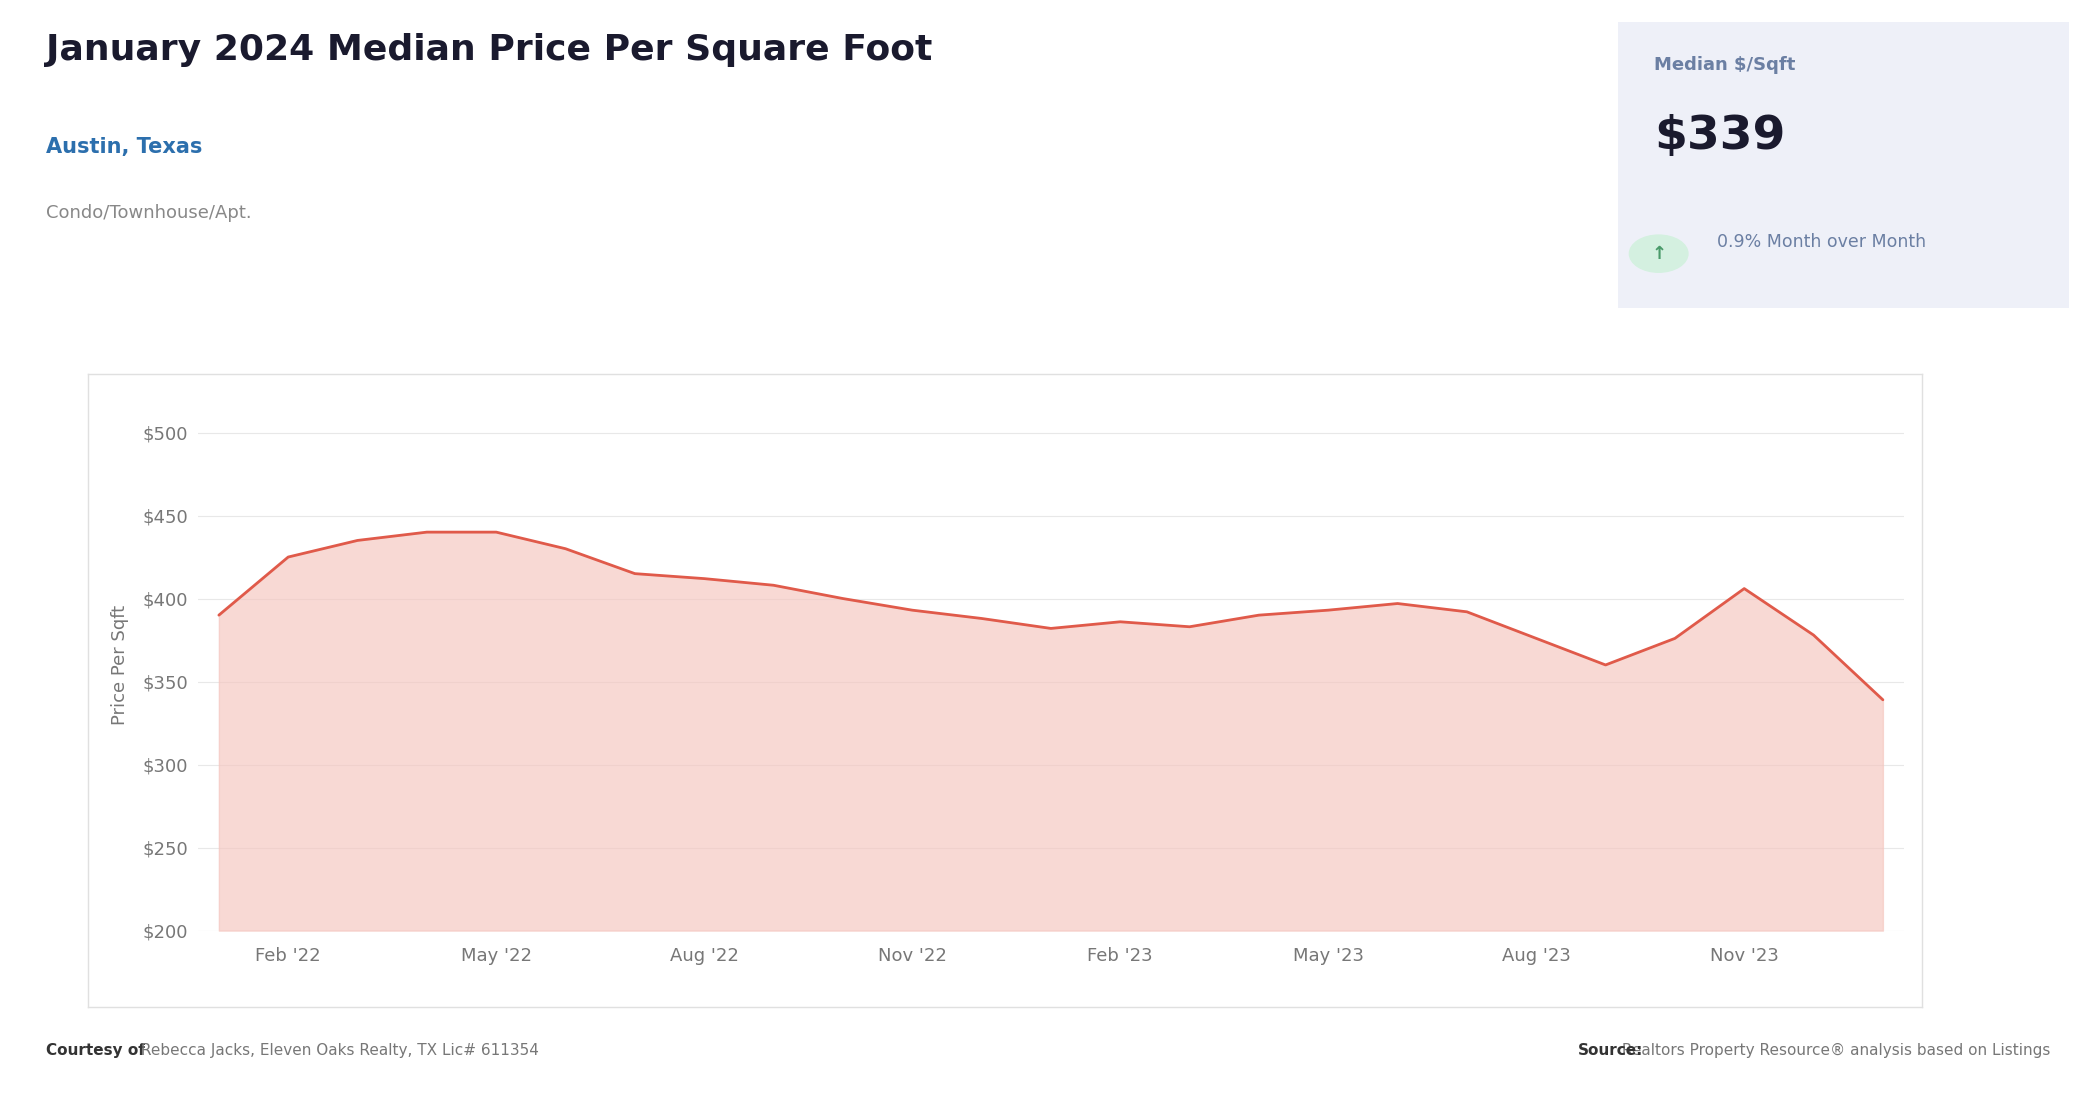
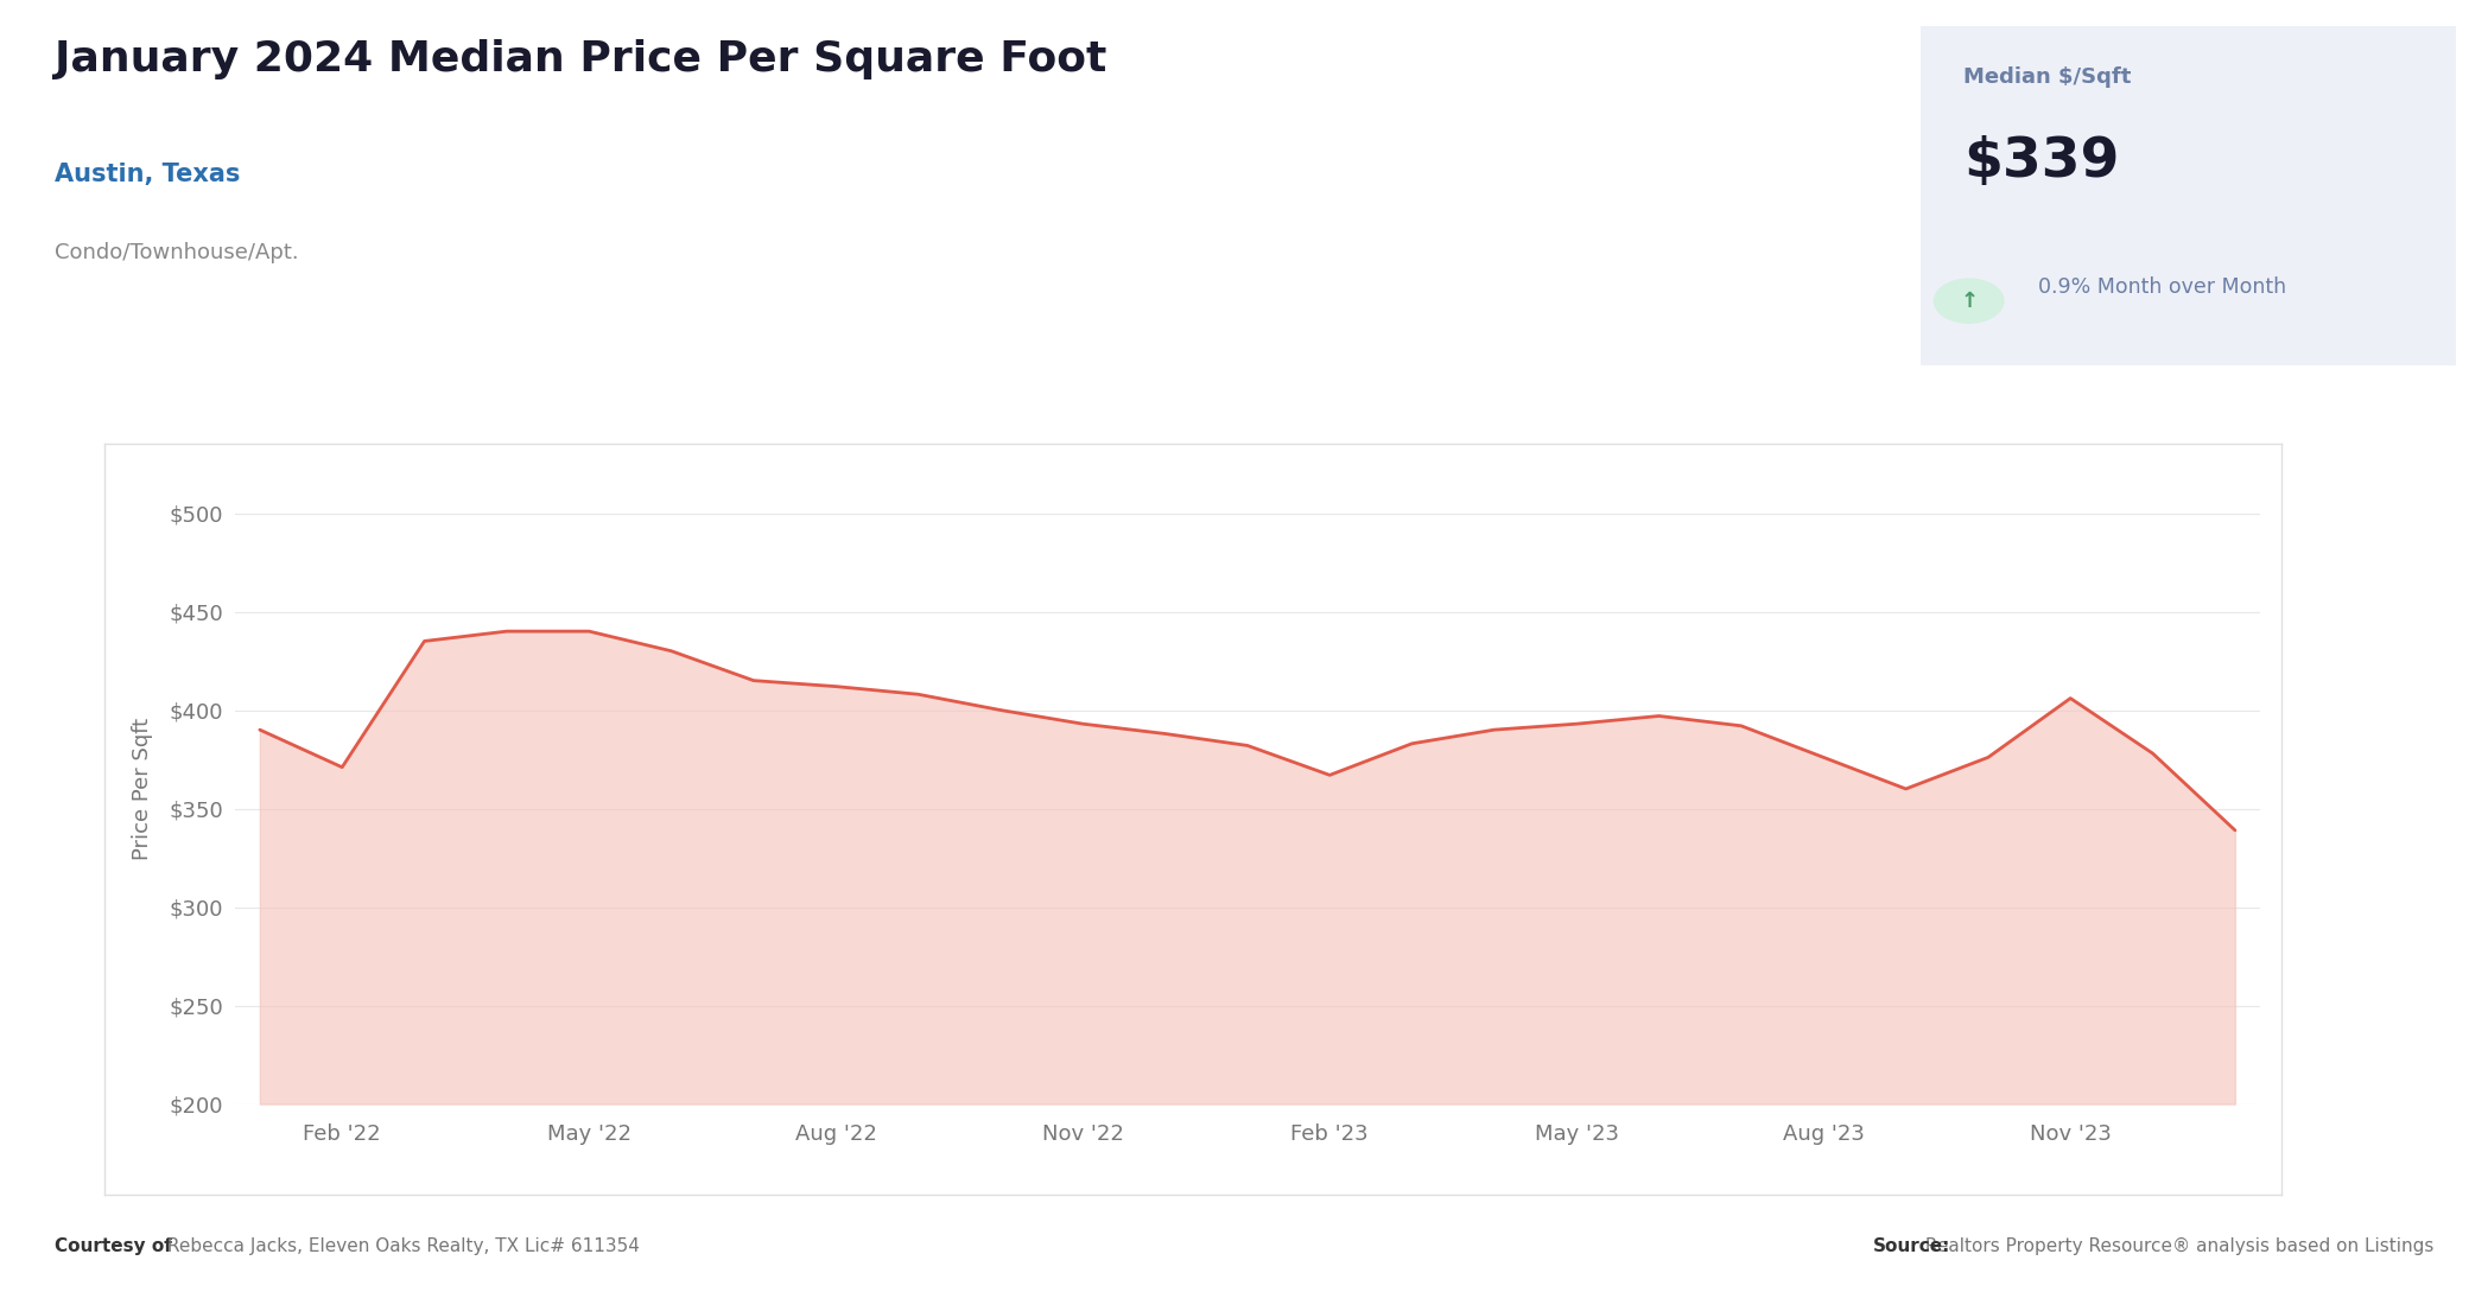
Feb '22: $425 -> $371
Feb '23: $386 -> $367
